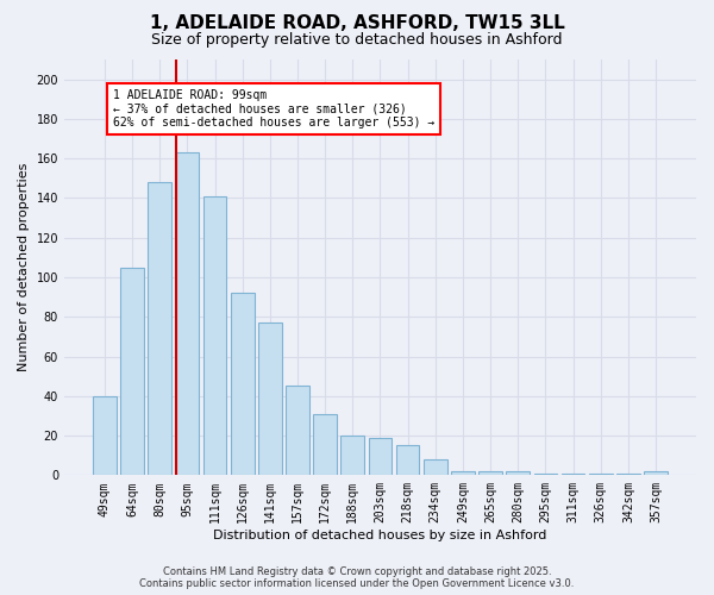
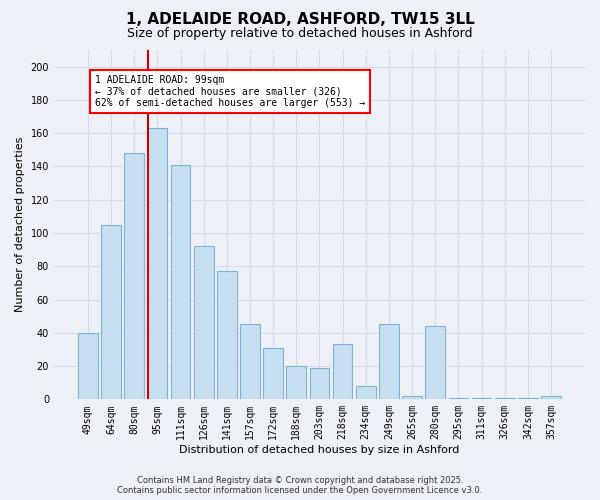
218sqm: 15 -> 33
249sqm: 2 -> 45
280sqm: 2 -> 44
